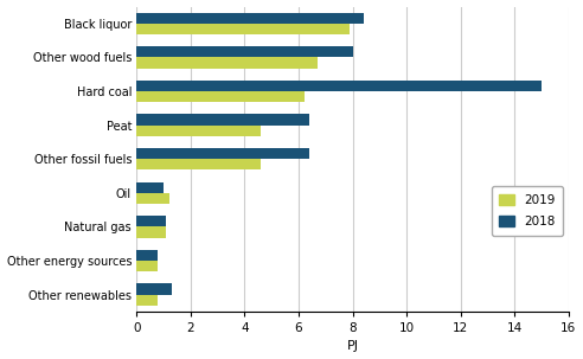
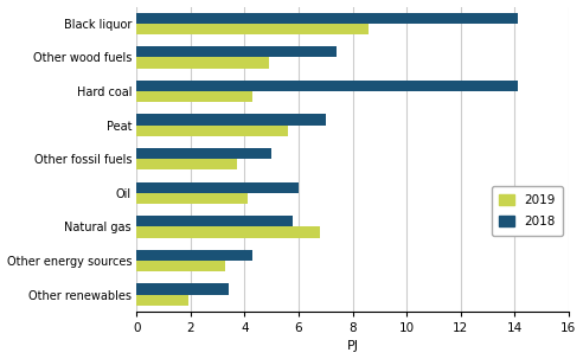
2018/Black liquor: 8.4 -> 14.1
2019/Black liquor: 7.9 -> 8.6
2018/Other wood fuels: 8.0 -> 7.4
2019/Other wood fuels: 6.7 -> 4.9
2018/Hard coal: 15.0 -> 14.1
2019/Hard coal: 6.2 -> 4.3
2018/Peat: 6.4 -> 7.0
2019/Peat: 4.6 -> 5.6
2018/Other fossil fuels: 6.4 -> 5.0
2019/Other fossil fuels: 4.6 -> 3.7
2018/Oil: 1.0 -> 6.0
2019/Oil: 1.2 -> 4.1
2018/Natural gas: 1.1 -> 5.8
2019/Natural gas: 1.1 -> 6.8
2018/Other energy sources: 0.8 -> 4.3
2019/Other energy sources: 0.8 -> 3.3
2018/Other renewables: 1.3 -> 3.4
2019/Other renewables: 0.8 -> 1.9
